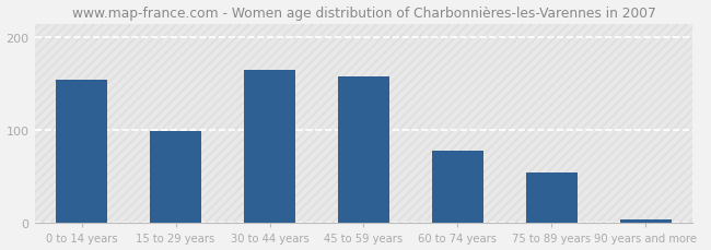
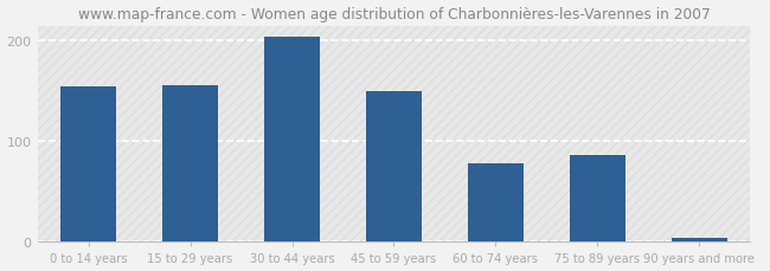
15 to 29 years: 99 -> 156
30 to 44 years: 165 -> 204
45 to 59 years: 158 -> 150
75 to 89 years: 55 -> 86
